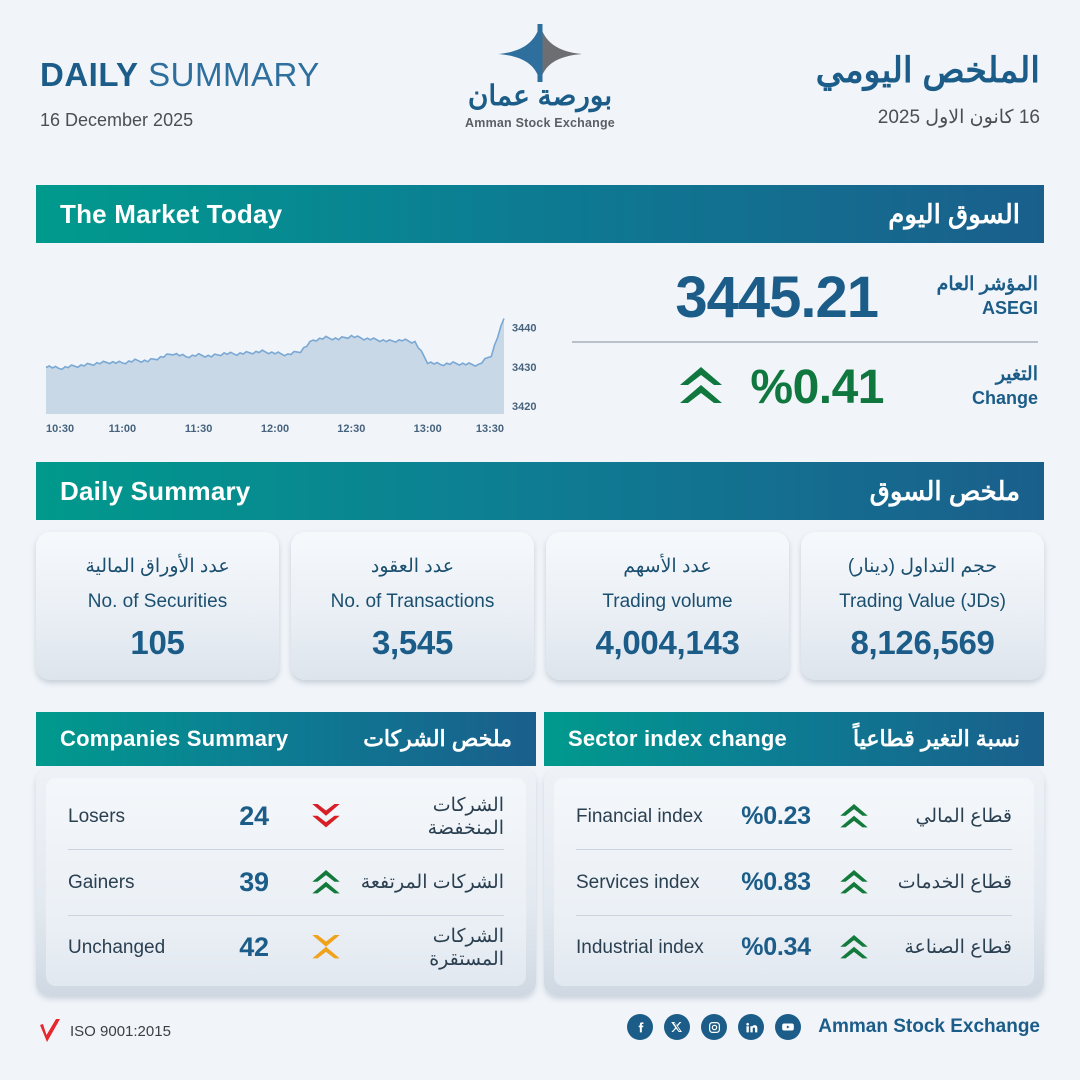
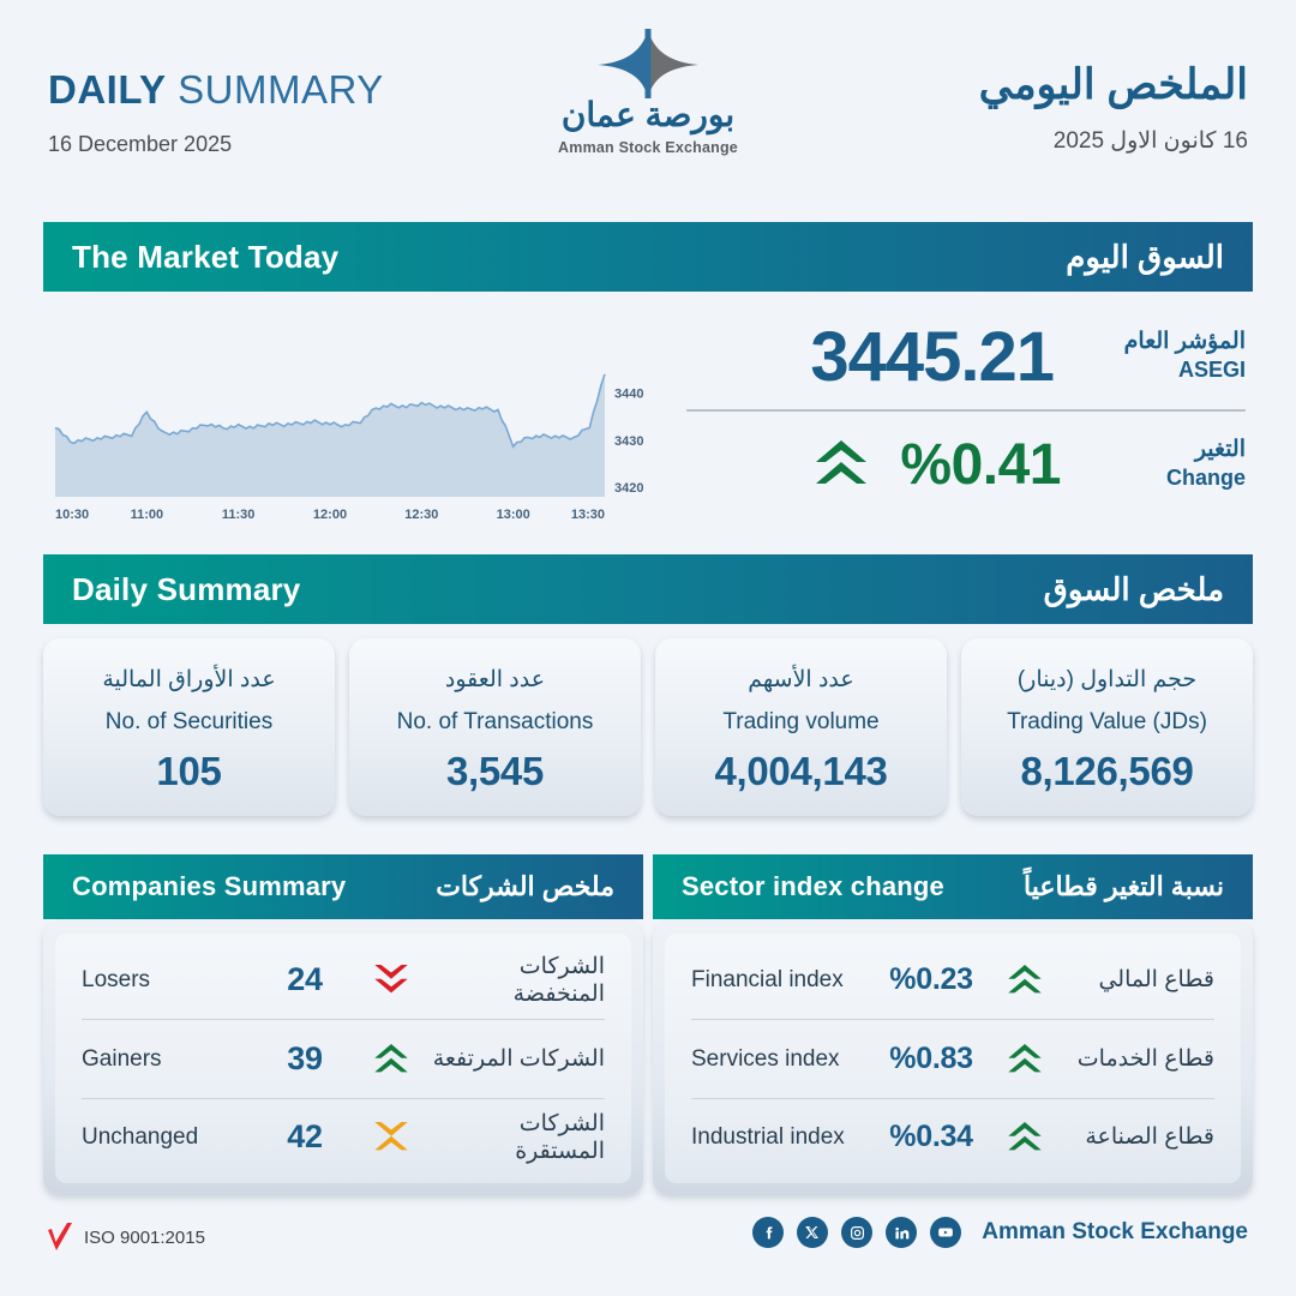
10:30: 3430 -> 3433
11:00: 3431 -> 3436
13:00: 3431 -> 3429
13:30: 3442 -> 3444
